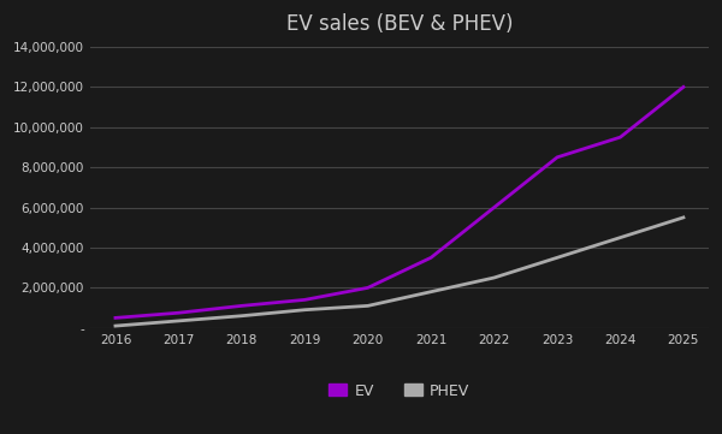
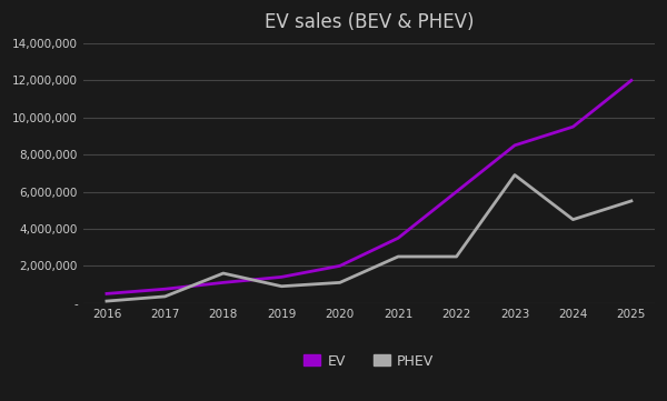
PHEV/2018: 600,000 -> 1,600,000
PHEV/2021: 1,800,000 -> 2,500,000
PHEV/2023: 3,500,000 -> 6,900,000
